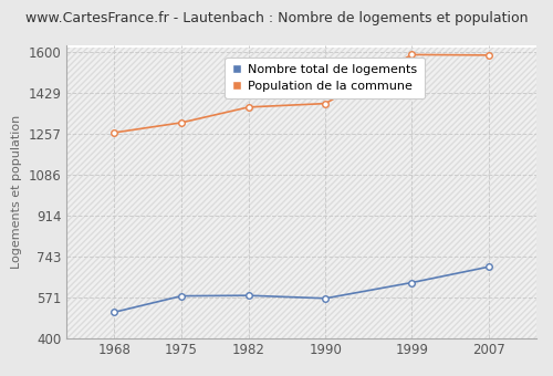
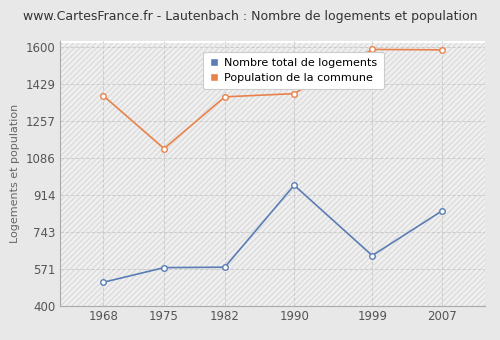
Population de la commune/1968: 1263 -> 1375
Population de la commune/1975: 1305 -> 1130
Nombre total de logements/1990: 568 -> 960
Nombre total de logements/2007: 700 -> 840
